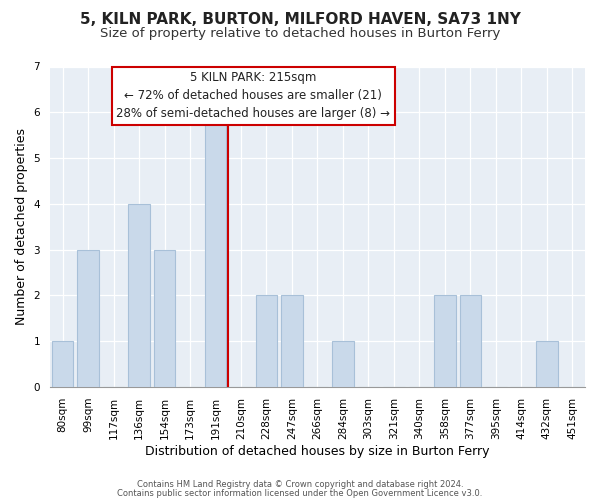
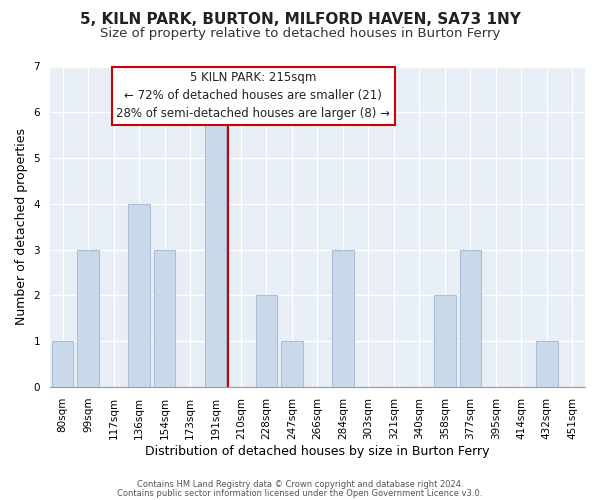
247sqm: 2 -> 1
284sqm: 1 -> 3
377sqm: 2 -> 3
